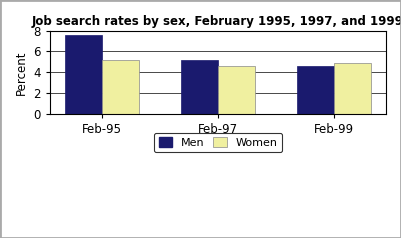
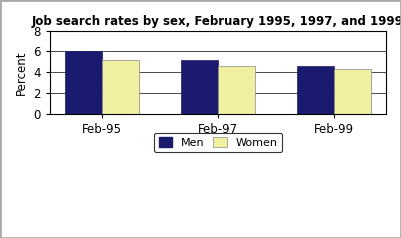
Men/Feb-95: 7.6 -> 6.0
Women/Feb-99: 4.9 -> 4.3
